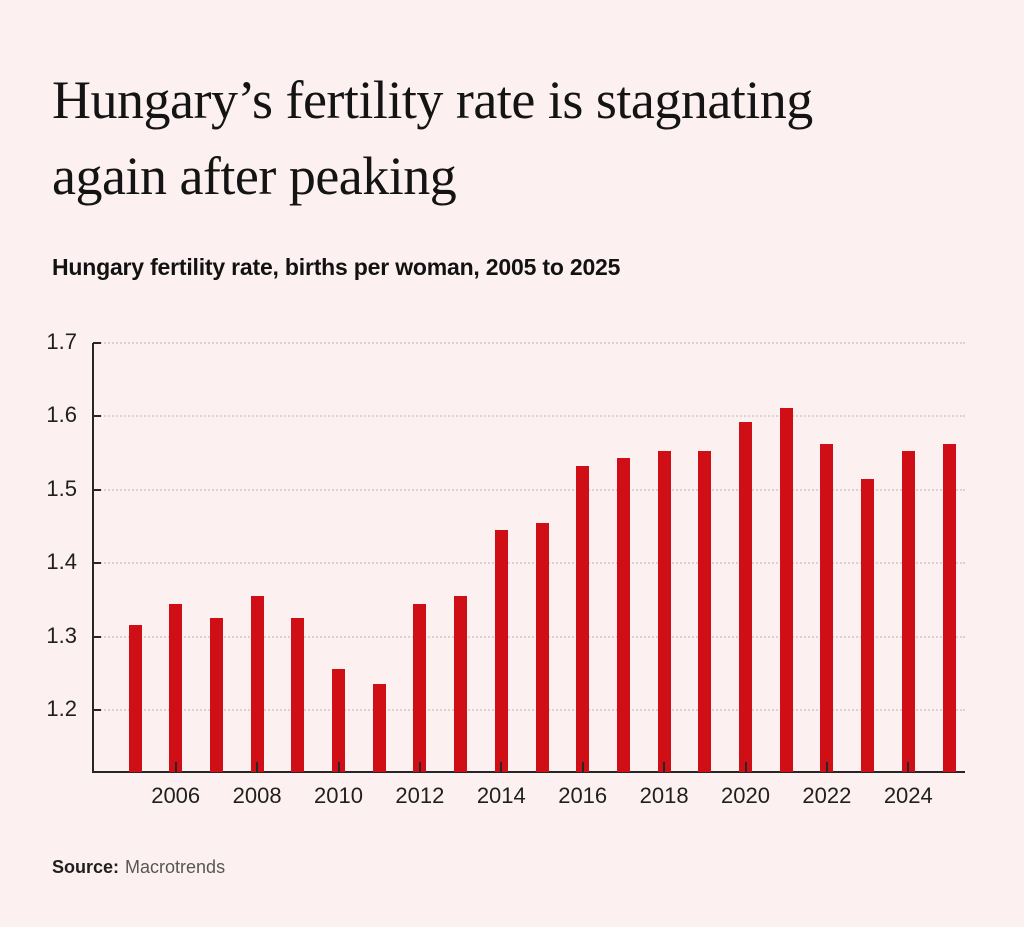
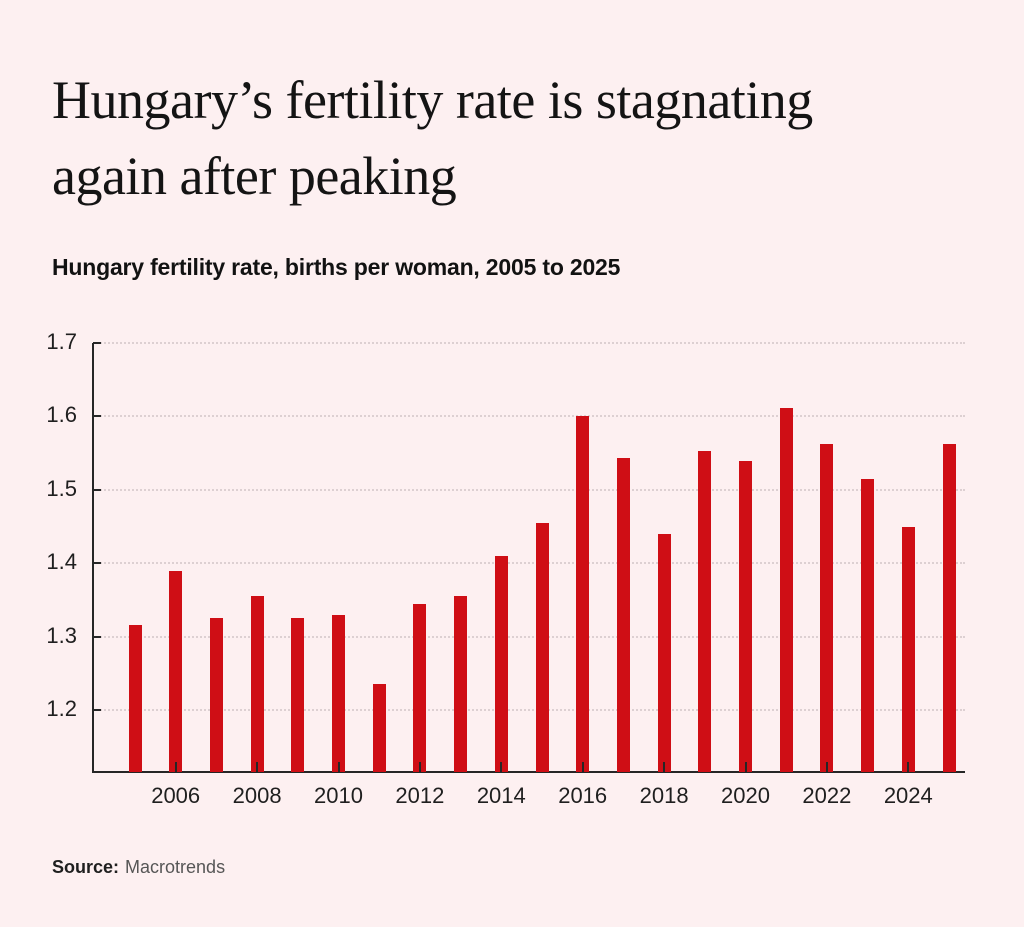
2006: 1.34 -> 1.39
2010: 1.26 -> 1.33
2014: 1.45 -> 1.41
2016: 1.53 -> 1.60
2018: 1.55 -> 1.44
2020: 1.59 -> 1.54
2024: 1.55 -> 1.45
